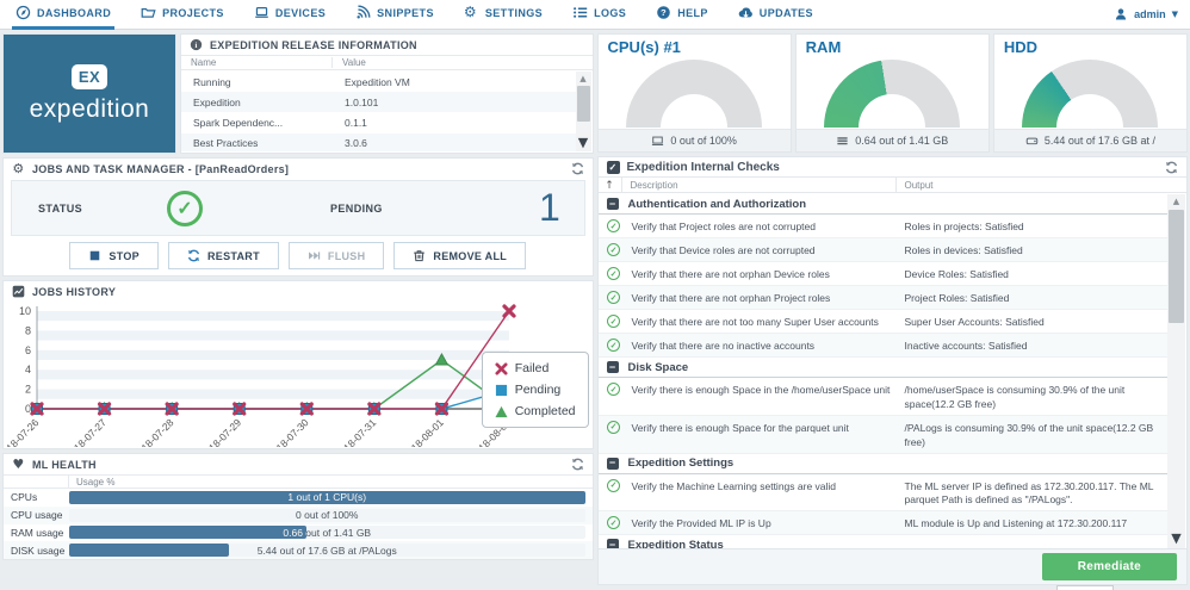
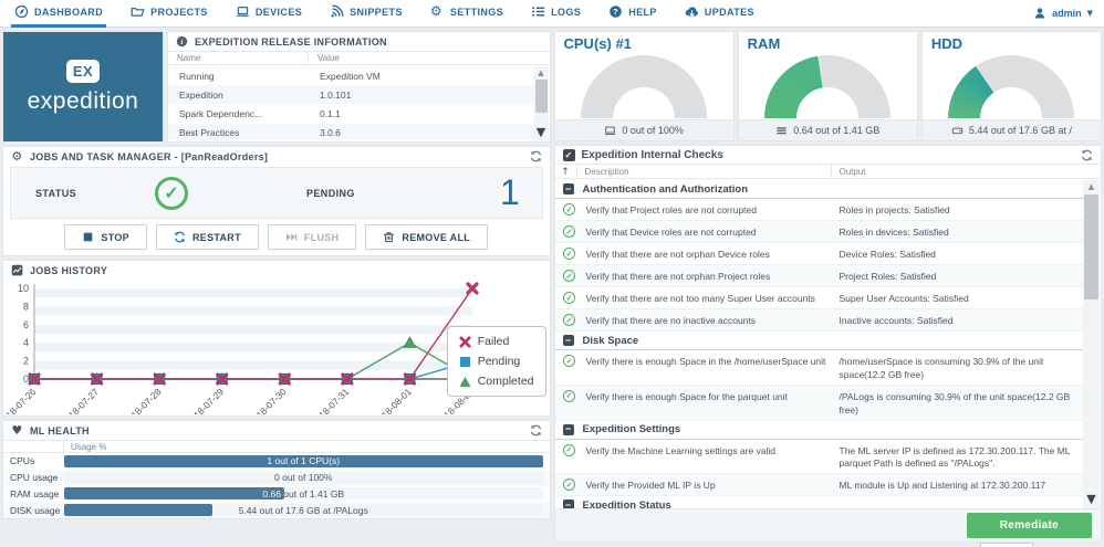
Completed/2018-08-01: 5 -> 4
